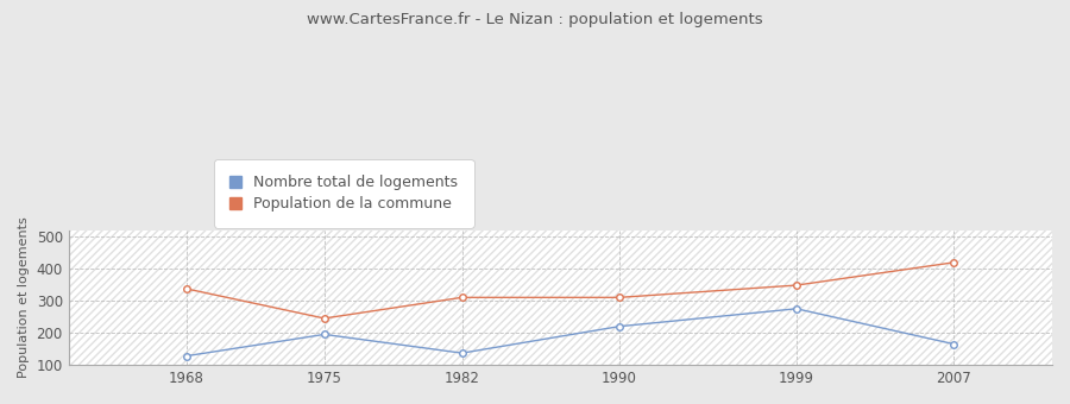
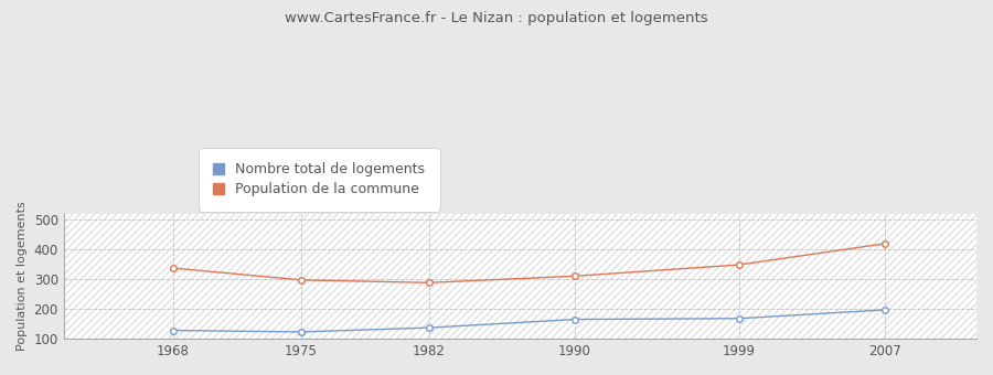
Nombre total de logements/1975: 195 -> 123
Population de la commune/1975: 245 -> 297
Population de la commune/1982: 310 -> 288
Nombre total de logements/1990: 220 -> 165
Nombre total de logements/1999: 275 -> 168
Nombre total de logements/2007: 165 -> 197
